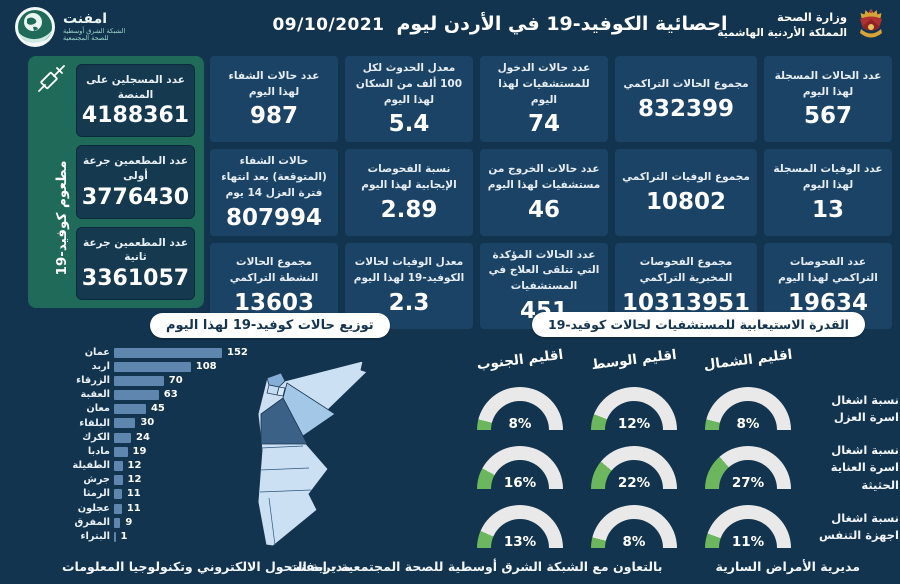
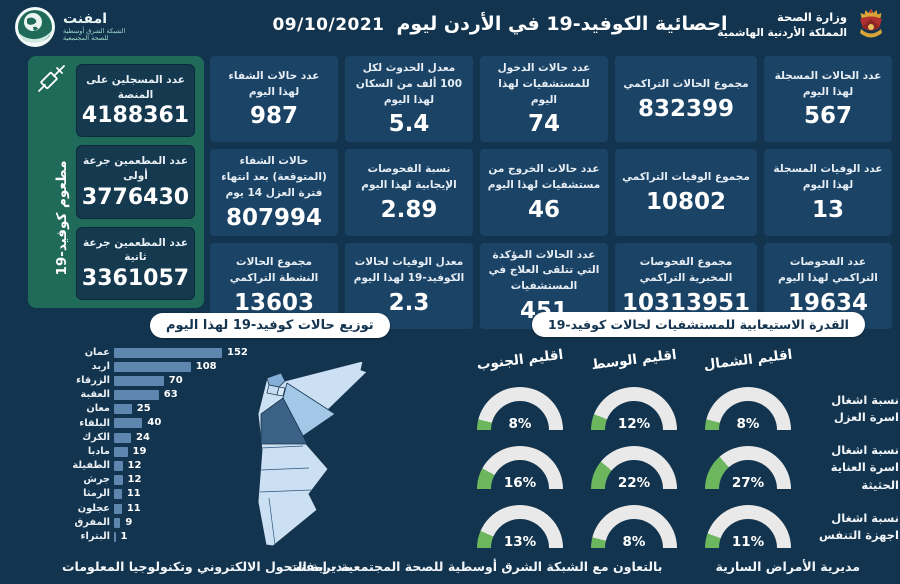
توزيع حالات كوفيد-19 لهذا اليوم/معان: 45 -> 25
توزيع حالات كوفيد-19 لهذا اليوم/البلقاء: 30 -> 40
